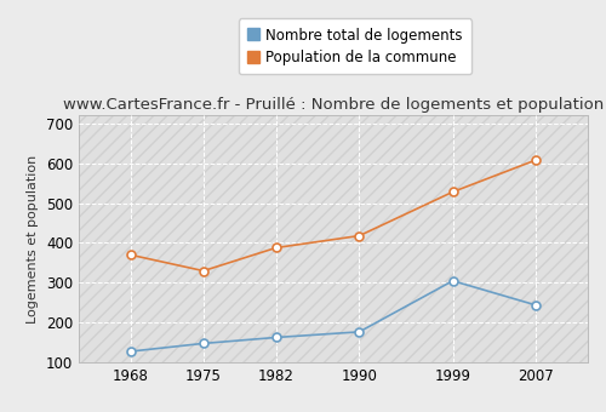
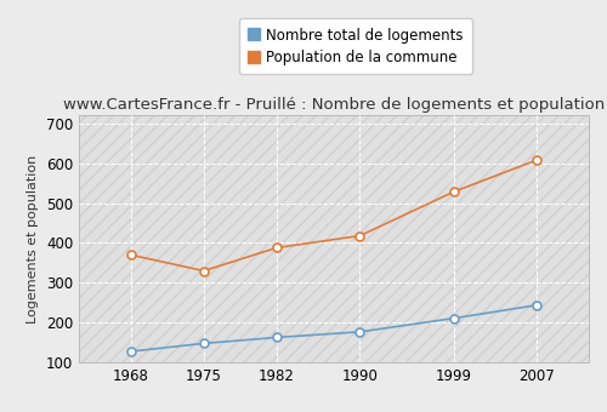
Nombre total de logements/1999: 305 -> 211
